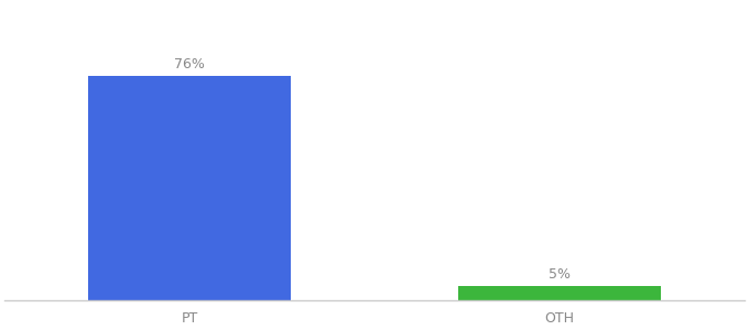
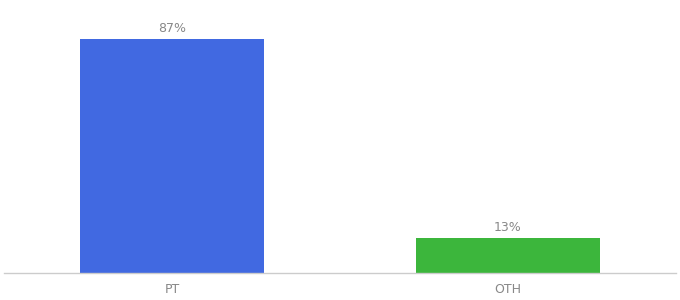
PT: 76% -> 87%
OTH: 5% -> 13%
